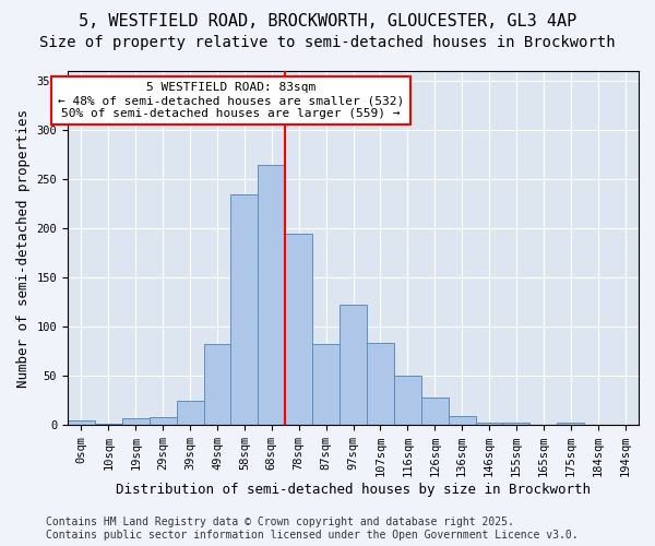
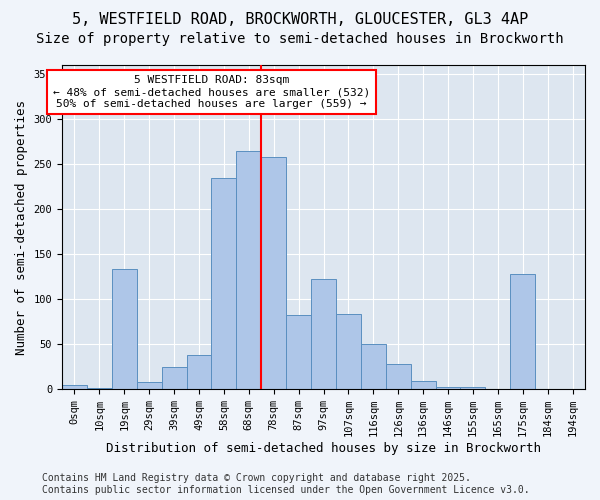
19sqm: 7 -> 134
49sqm: 82 -> 38
78sqm: 195 -> 258
175sqm: 3 -> 128
